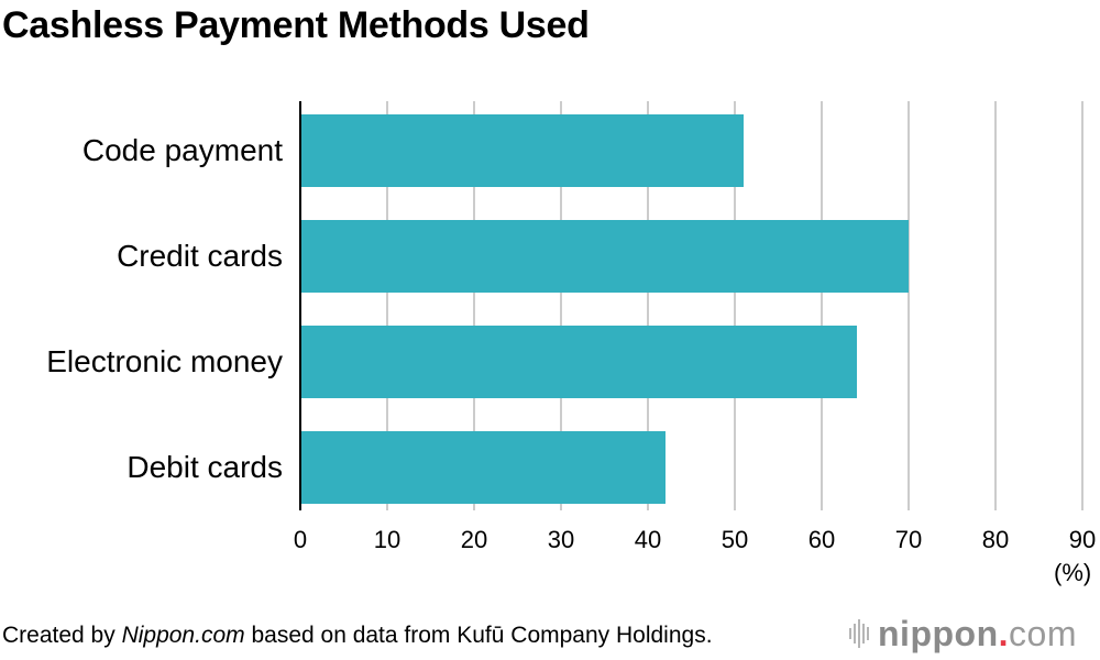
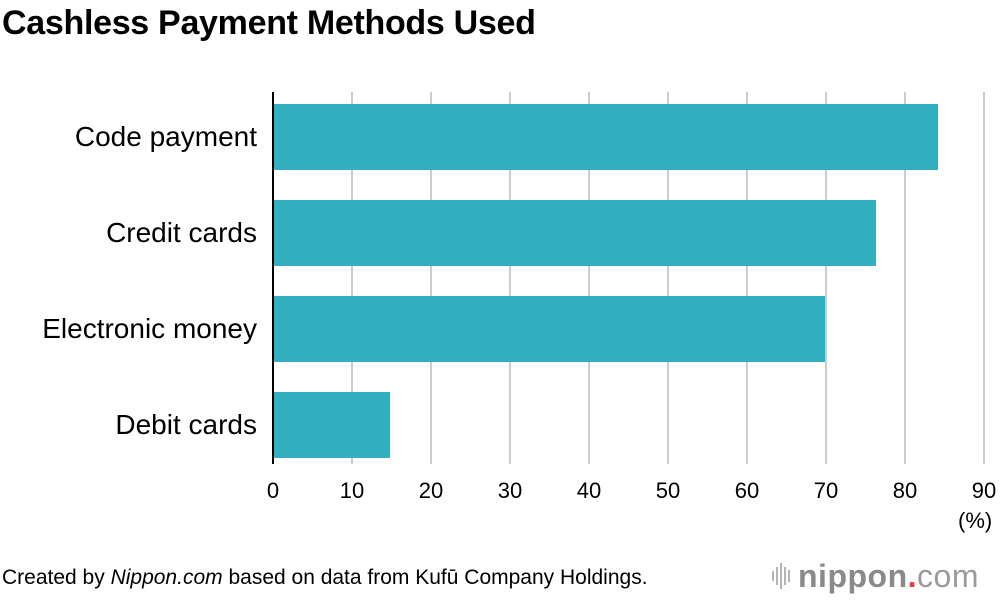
Code payment: 51 -> 84
Credit cards: 70 -> 76
Electronic money: 64 -> 70
Debit cards: 42 -> 15
